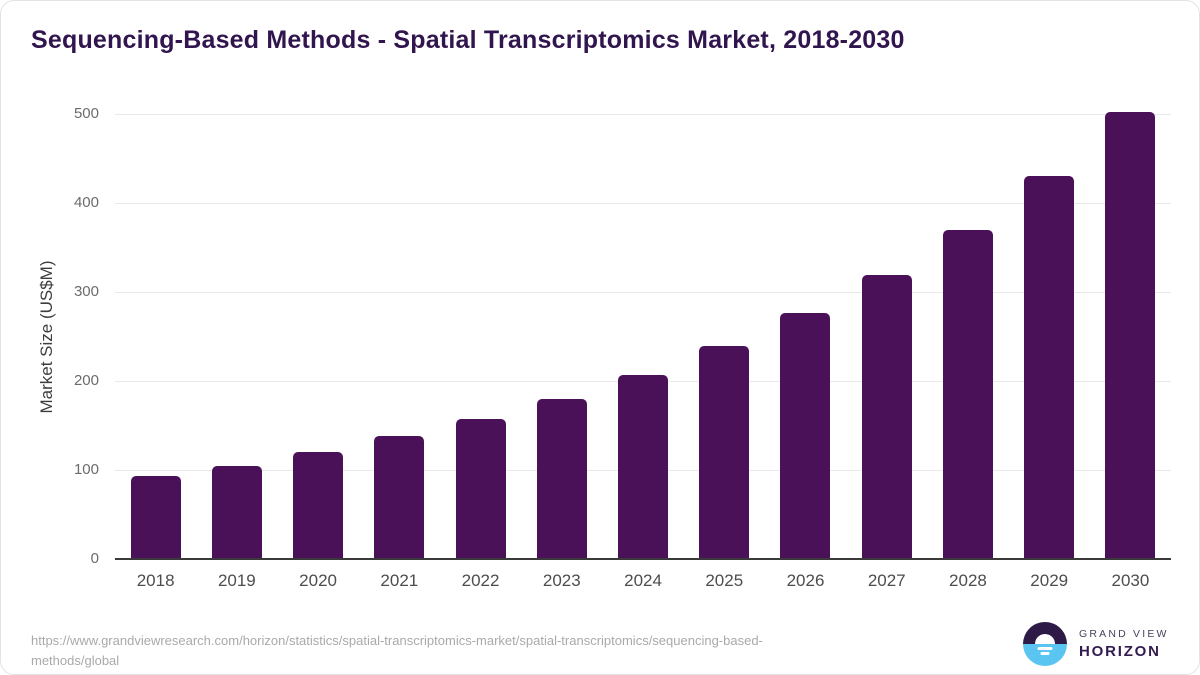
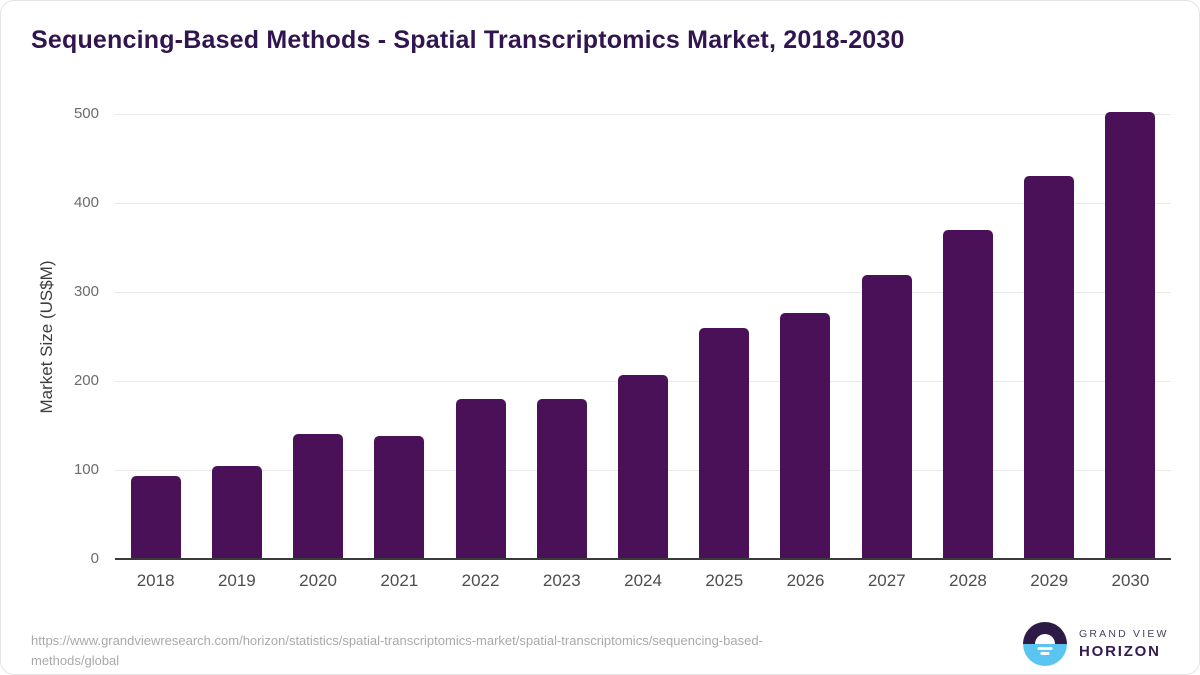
2020: 120 -> 140
2022: 160 -> 180
2025: 240 -> 260
